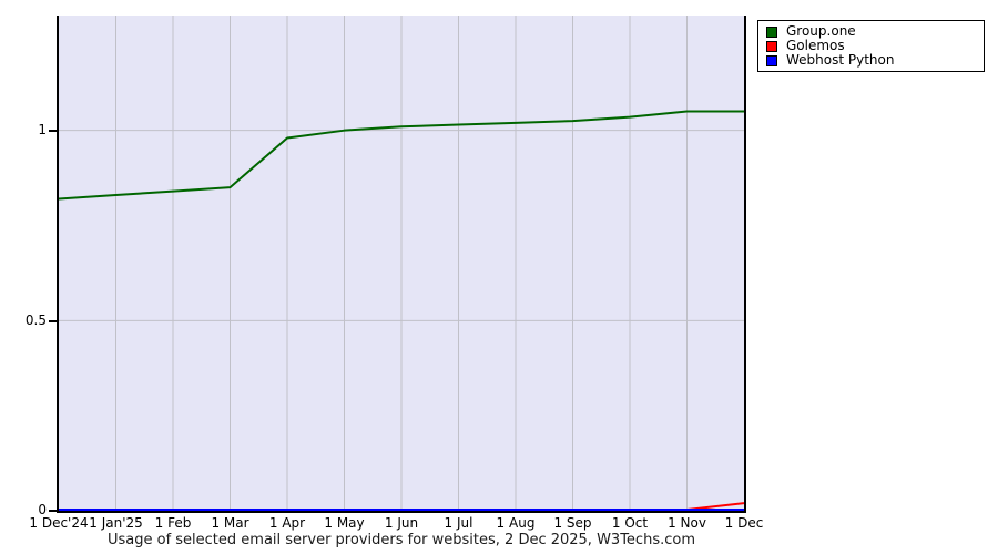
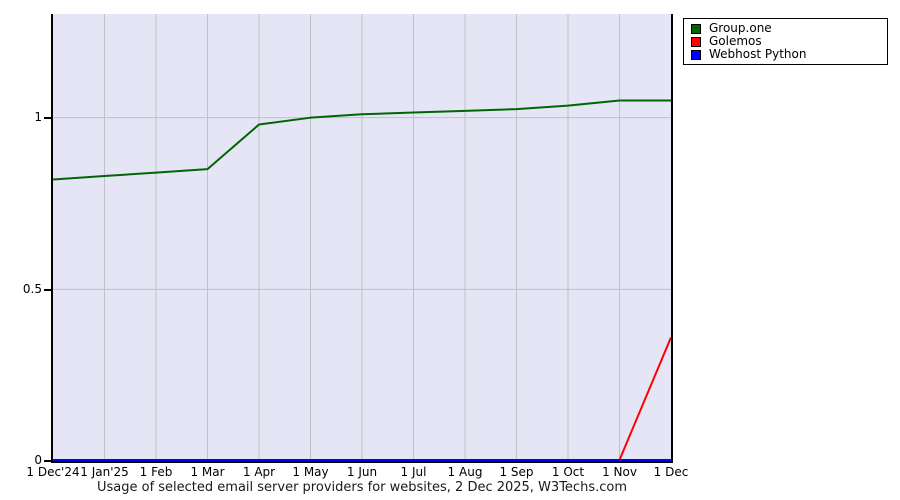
Golemos/1 Dec: 0.02 -> 0.36
